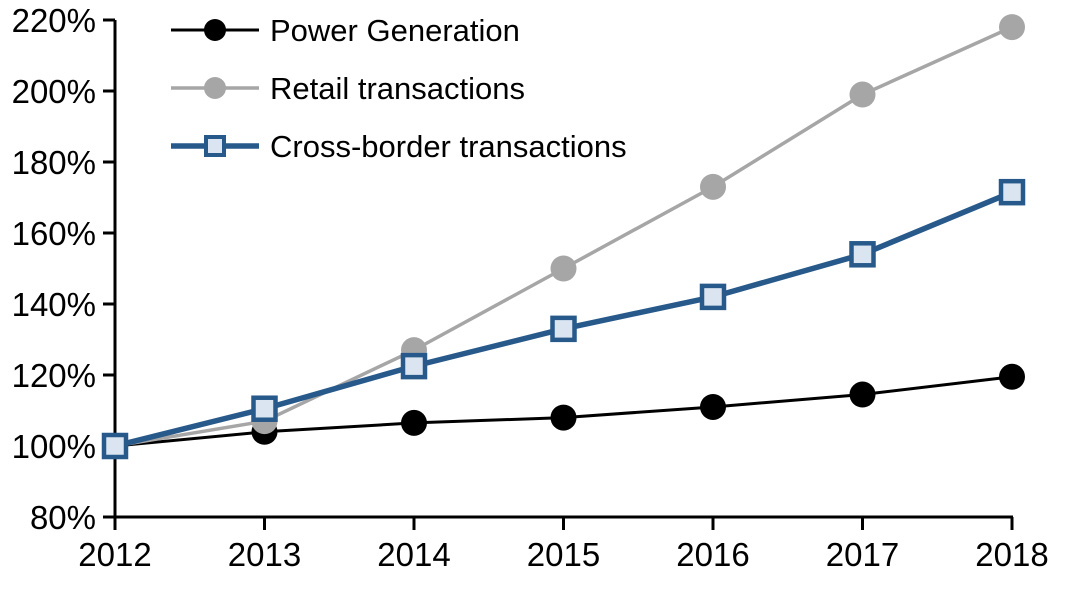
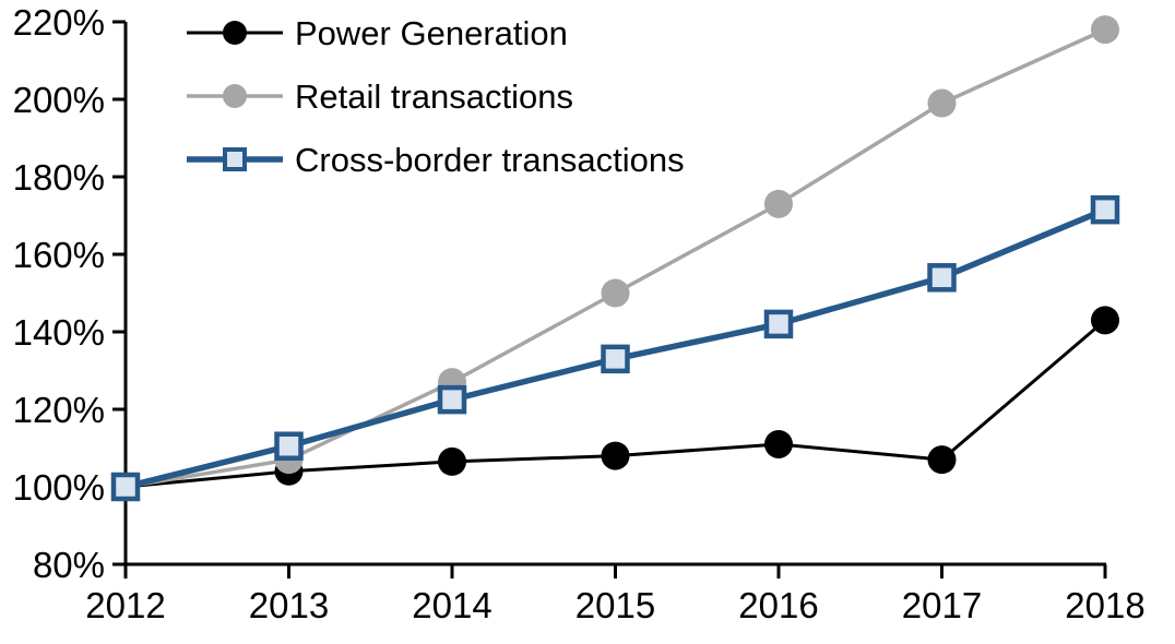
Power Generation/2017: 114% -> 107%
Power Generation/2018: 120% -> 143%
